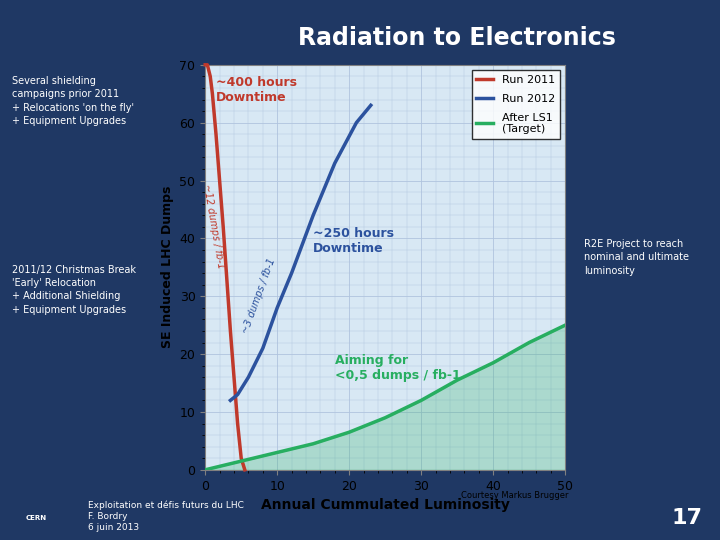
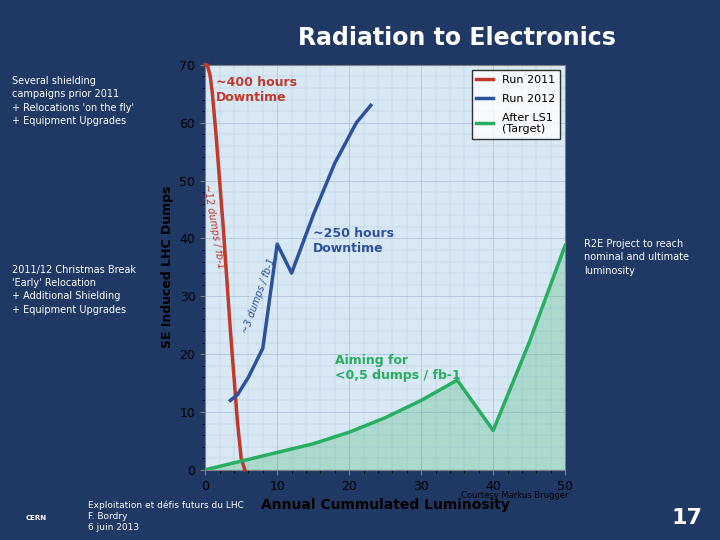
Run 2012/10: 28.0 -> 39.0
After LS1 (Target)/40: 18.5 -> 6.8
After LS1 (Target)/50: 25.0 -> 38.8
